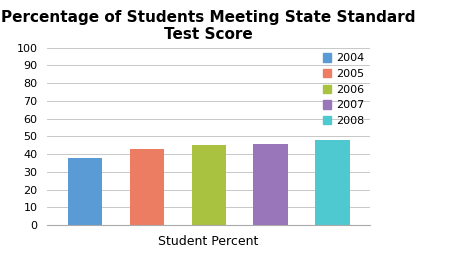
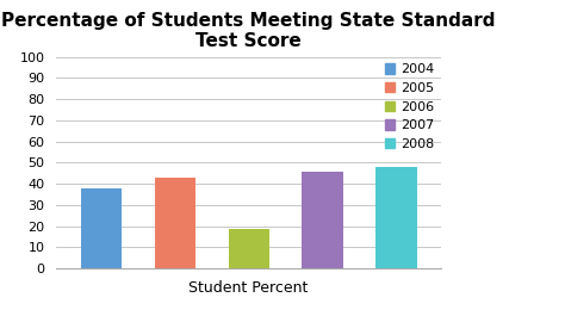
Student Percent: 45 -> 19
